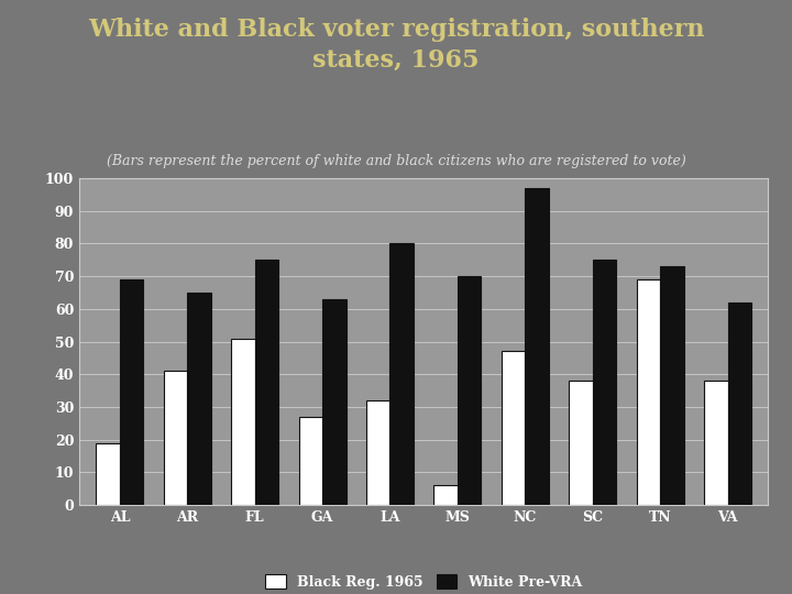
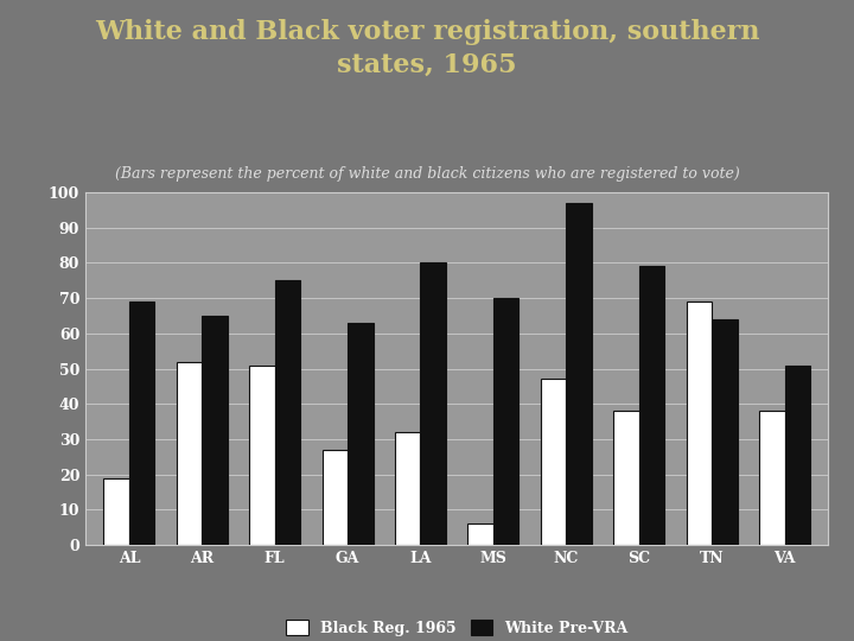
Black Reg. 1965/AR: 41 -> 52
White Pre-VRA/SC: 75 -> 79
White Pre-VRA/TN: 73 -> 64
White Pre-VRA/VA: 62 -> 51
